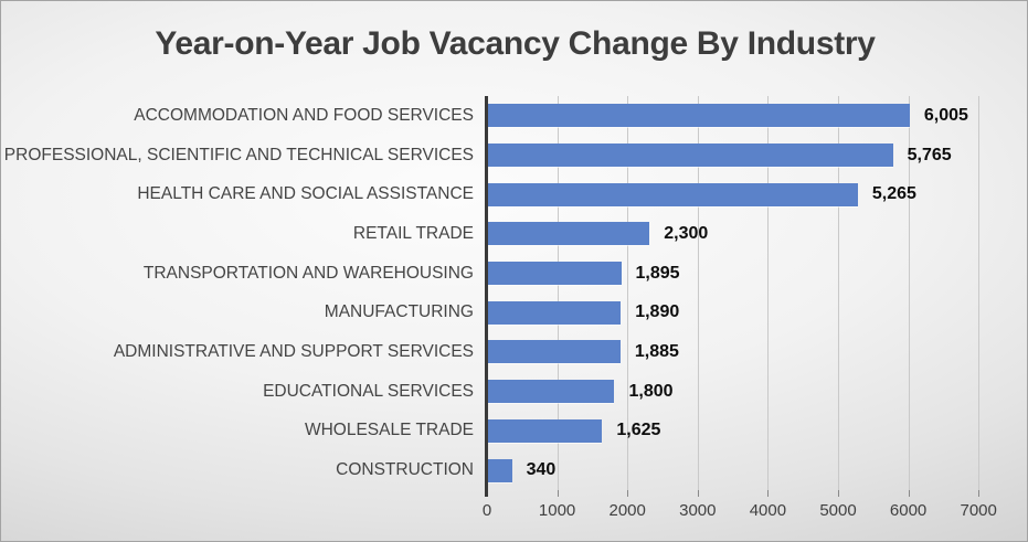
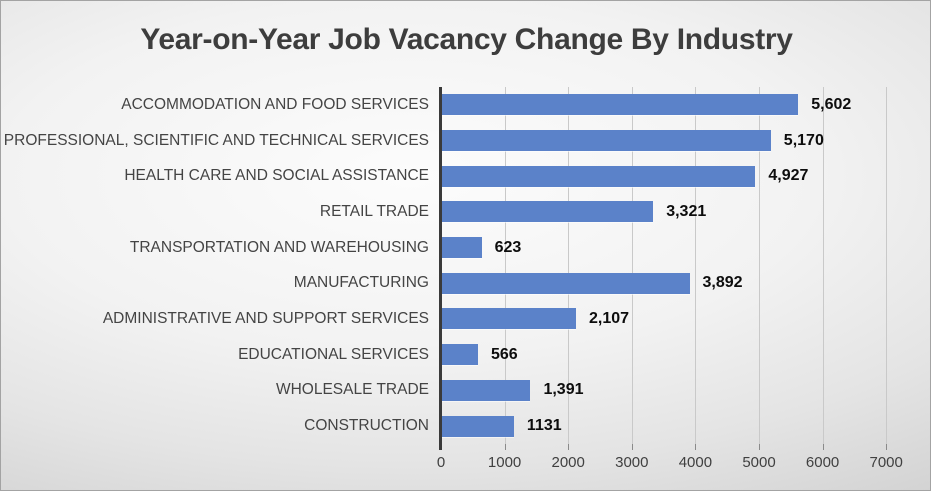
ACCOMMODATION AND FOOD SERVICES: 6,005 -> 5,602
PROFESSIONAL, SCIENTIFIC AND TECHNICAL SERVICES: 5,765 -> 5,170
HEALTH CARE AND SOCIAL ASSISTANCE: 5,265 -> 4,927
RETAIL TRADE: 2,300 -> 3,321
TRANSPORTATION AND WAREHOUSING: 1,895 -> 623
MANUFACTURING: 1,890 -> 3,892
ADMINISTRATIVE AND SUPPORT SERVICES: 1,885 -> 2,107
EDUCATIONAL SERVICES: 1,800 -> 566
WHOLESALE TRADE: 1,625 -> 1,391
CONSTRUCTION: 340 -> 1131
